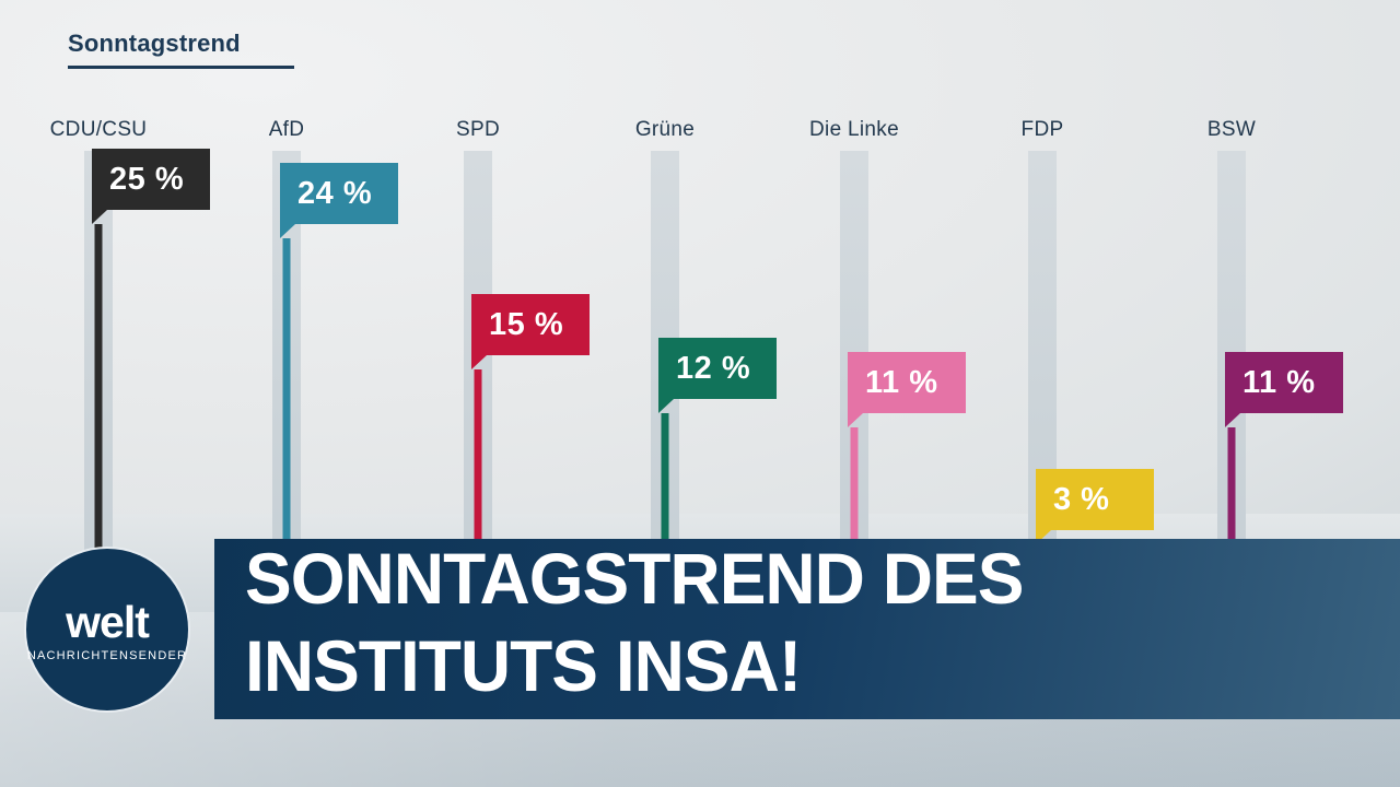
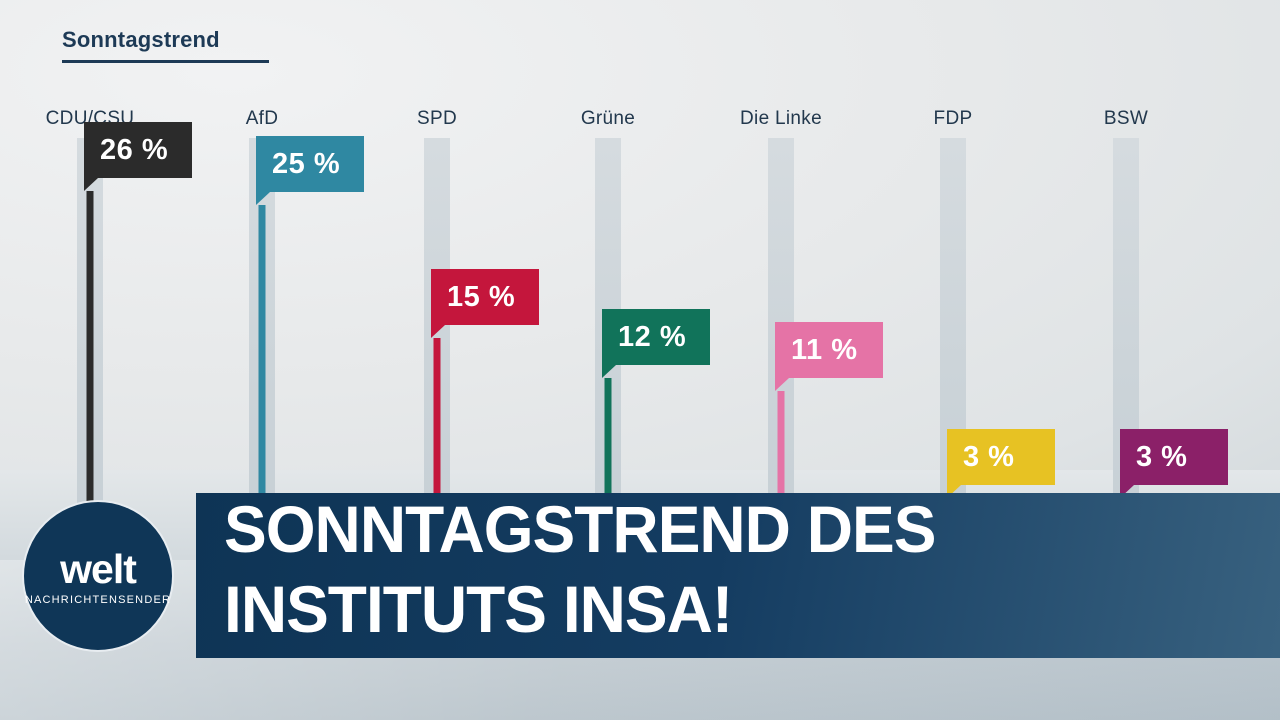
CDU/CSU: 25 -> 26
AfD: 24 -> 25
BSW: 11 -> 3
